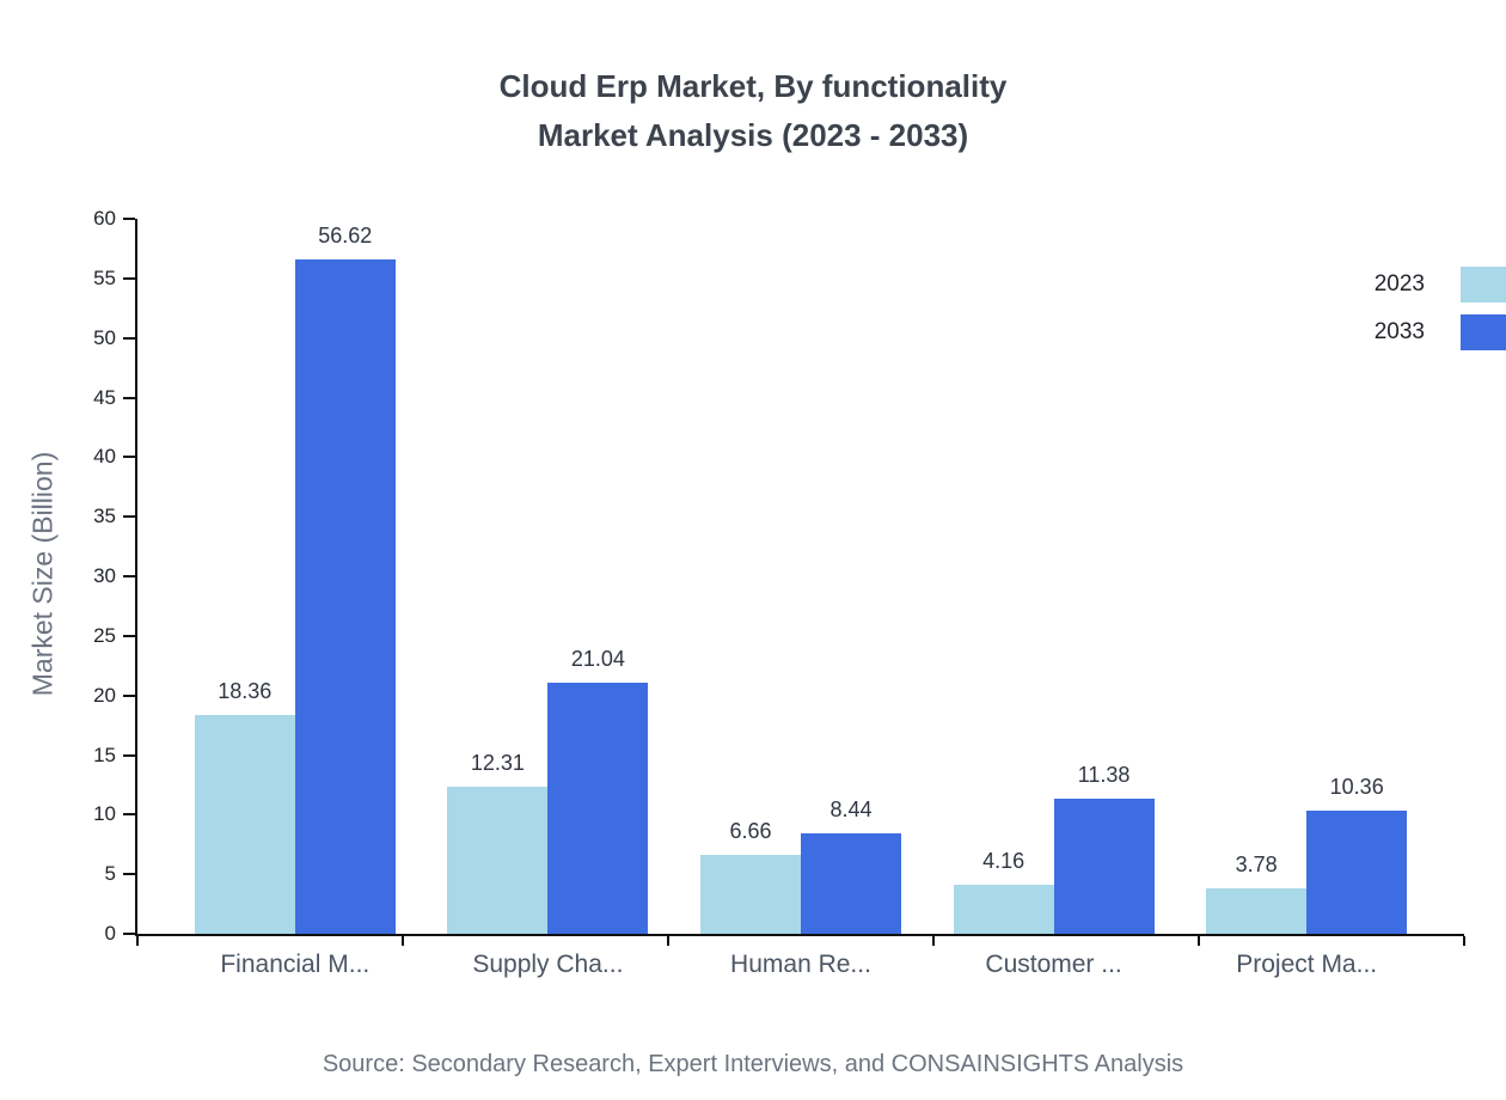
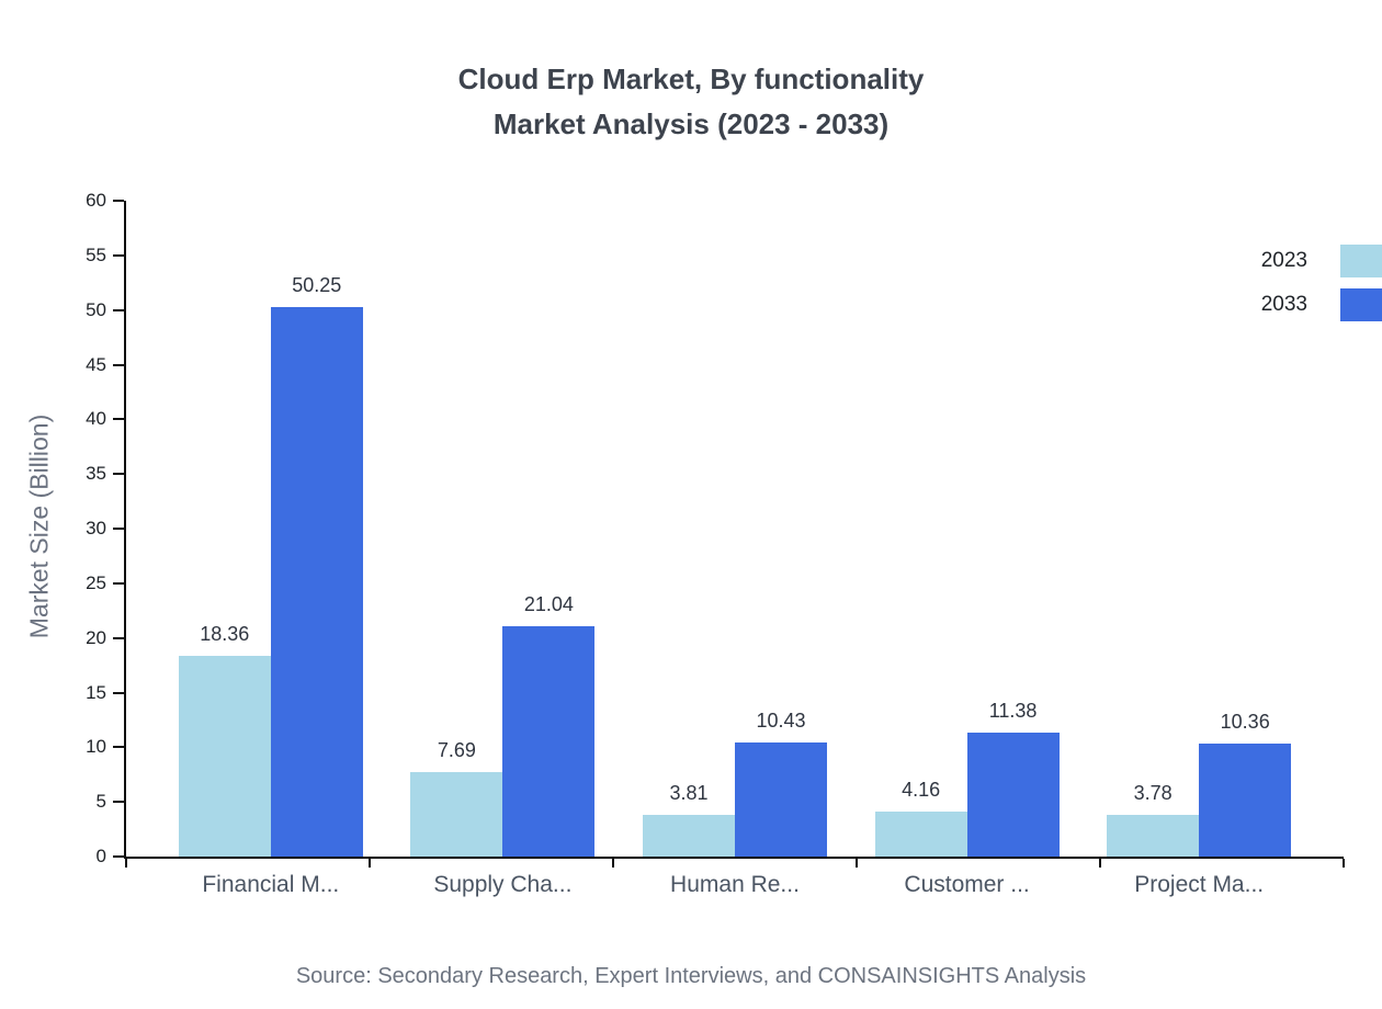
2033/Financial M...: 56.62 -> 50.25
2023/Supply Cha...: 12.31 -> 7.69
2023/Human Re...: 6.66 -> 3.81
2033/Human Re...: 8.44 -> 10.43
